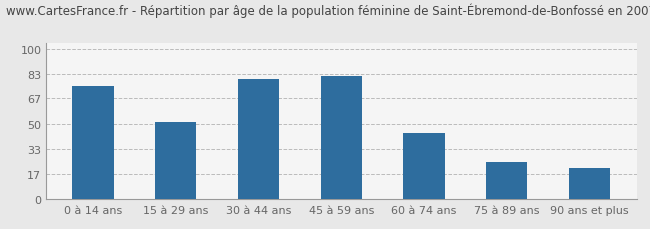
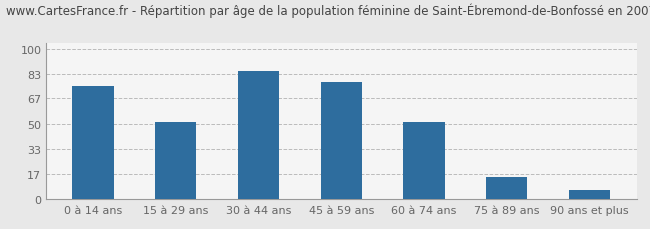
30 à 44 ans: 80 -> 85
45 à 59 ans: 82 -> 78
60 à 74 ans: 44 -> 51
75 à 89 ans: 25 -> 15
90 ans et plus: 21 -> 6
